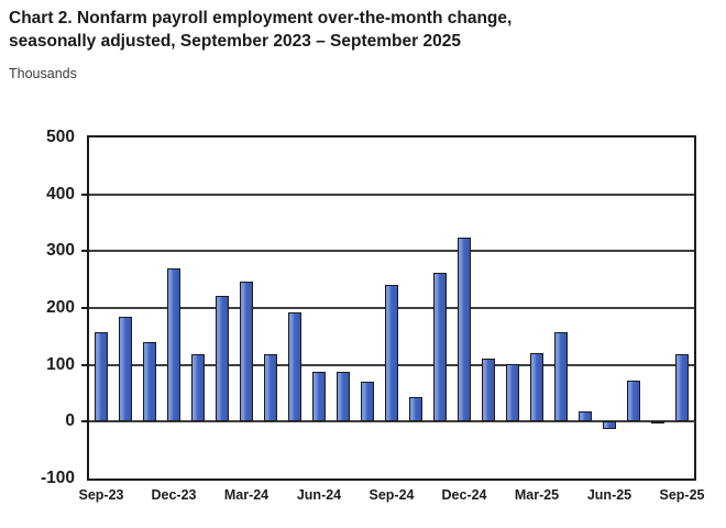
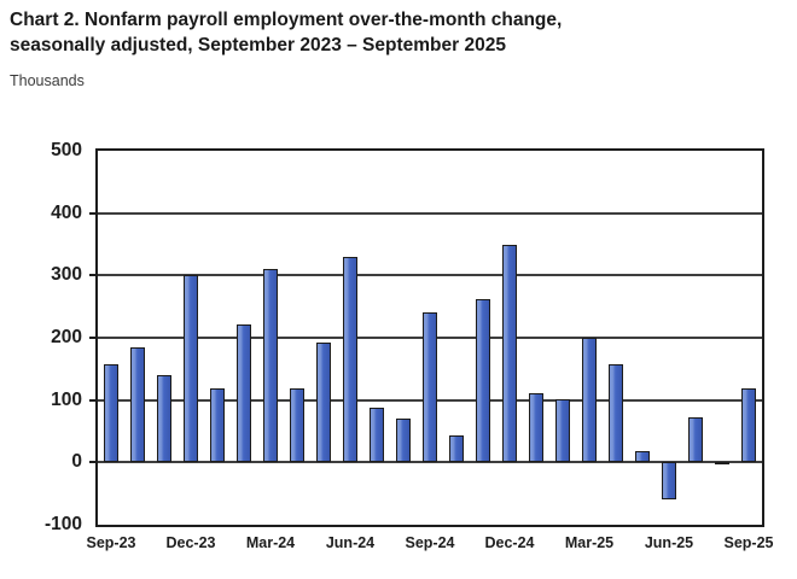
Dec-23: 270 -> 300
Mar-24: 250 -> 310
Jun-24: 90 -> 330
Dec-24: 320 -> 350
Mar-25: 120 -> 200
Jun-25: -10 -> -60
